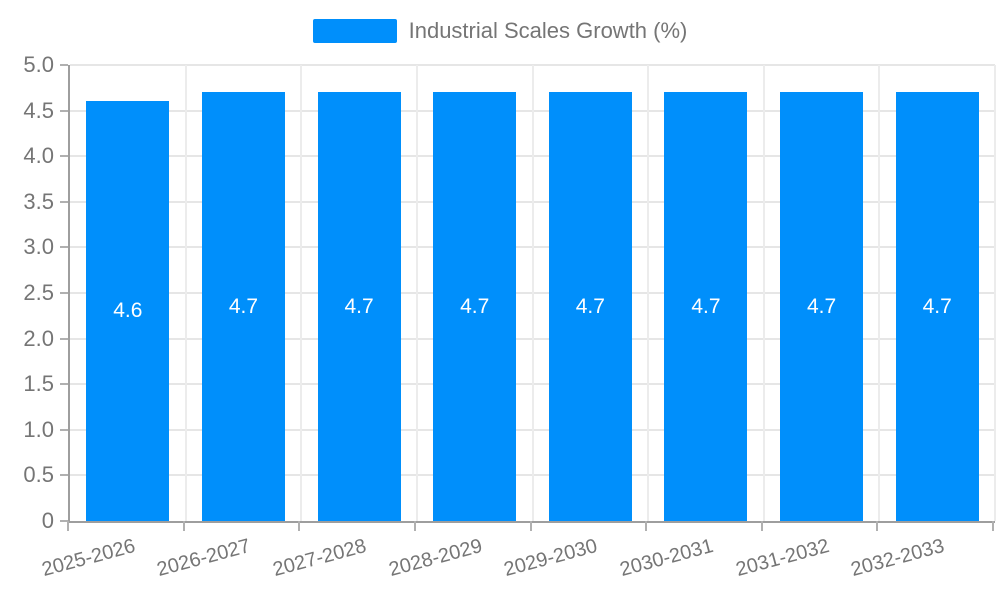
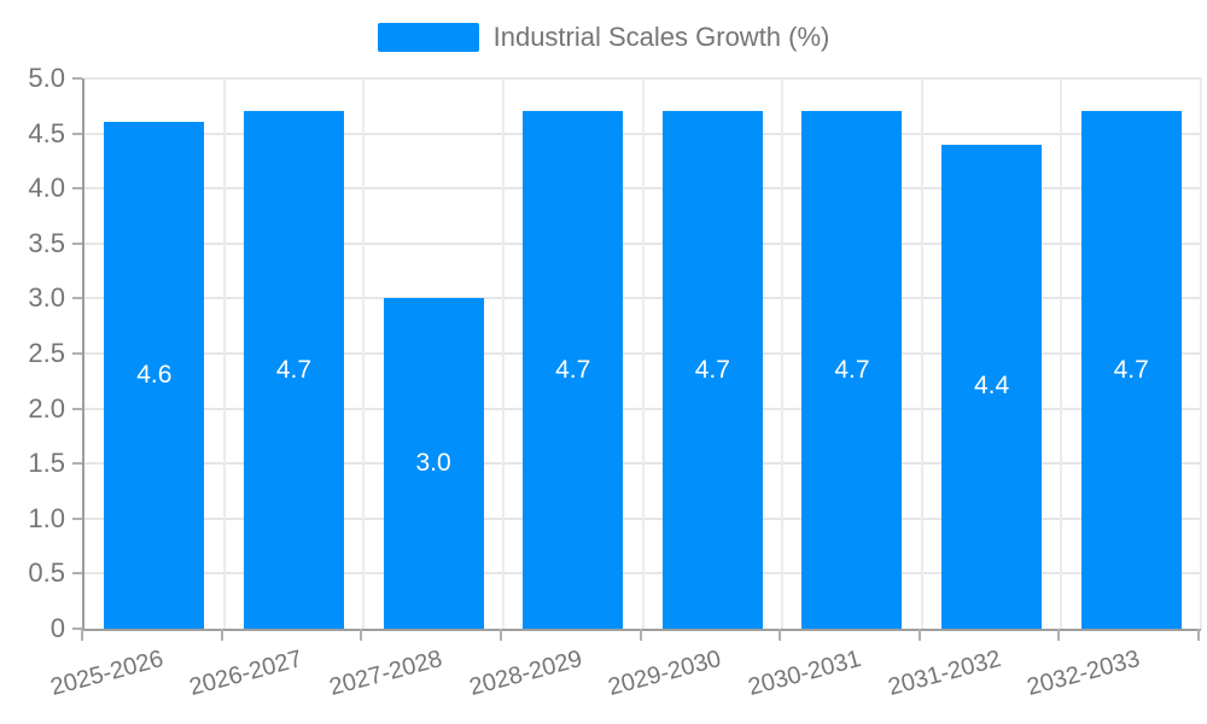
2027-2028: 4.7 -> 3.0
2031-2032: 4.7 -> 4.4
